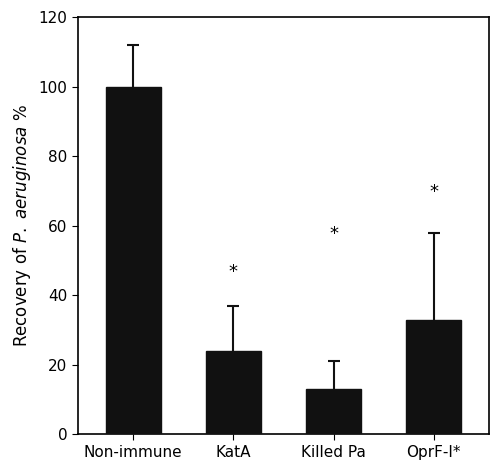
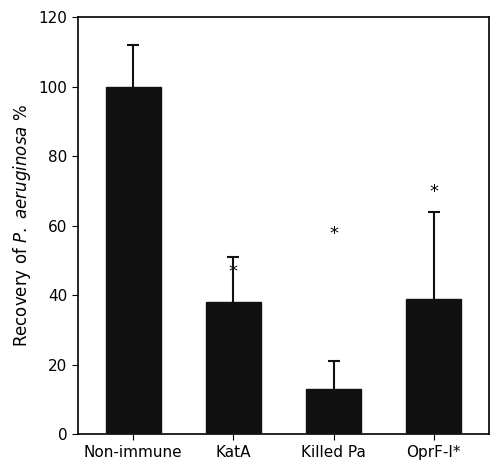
KatA: 24 -> 38
OprF-I*: 33 -> 39
